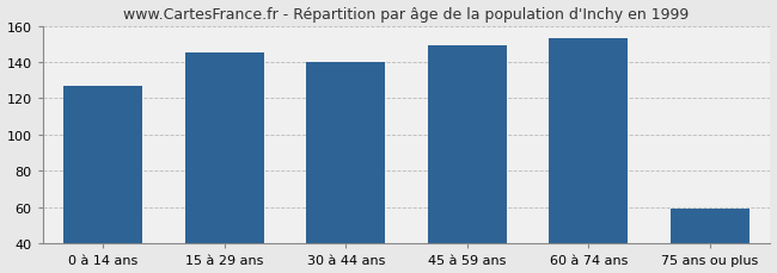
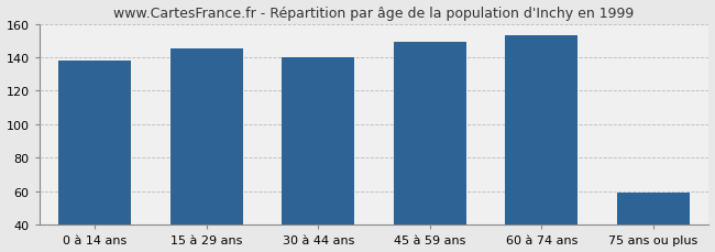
0 à 14 ans: 127 -> 138
